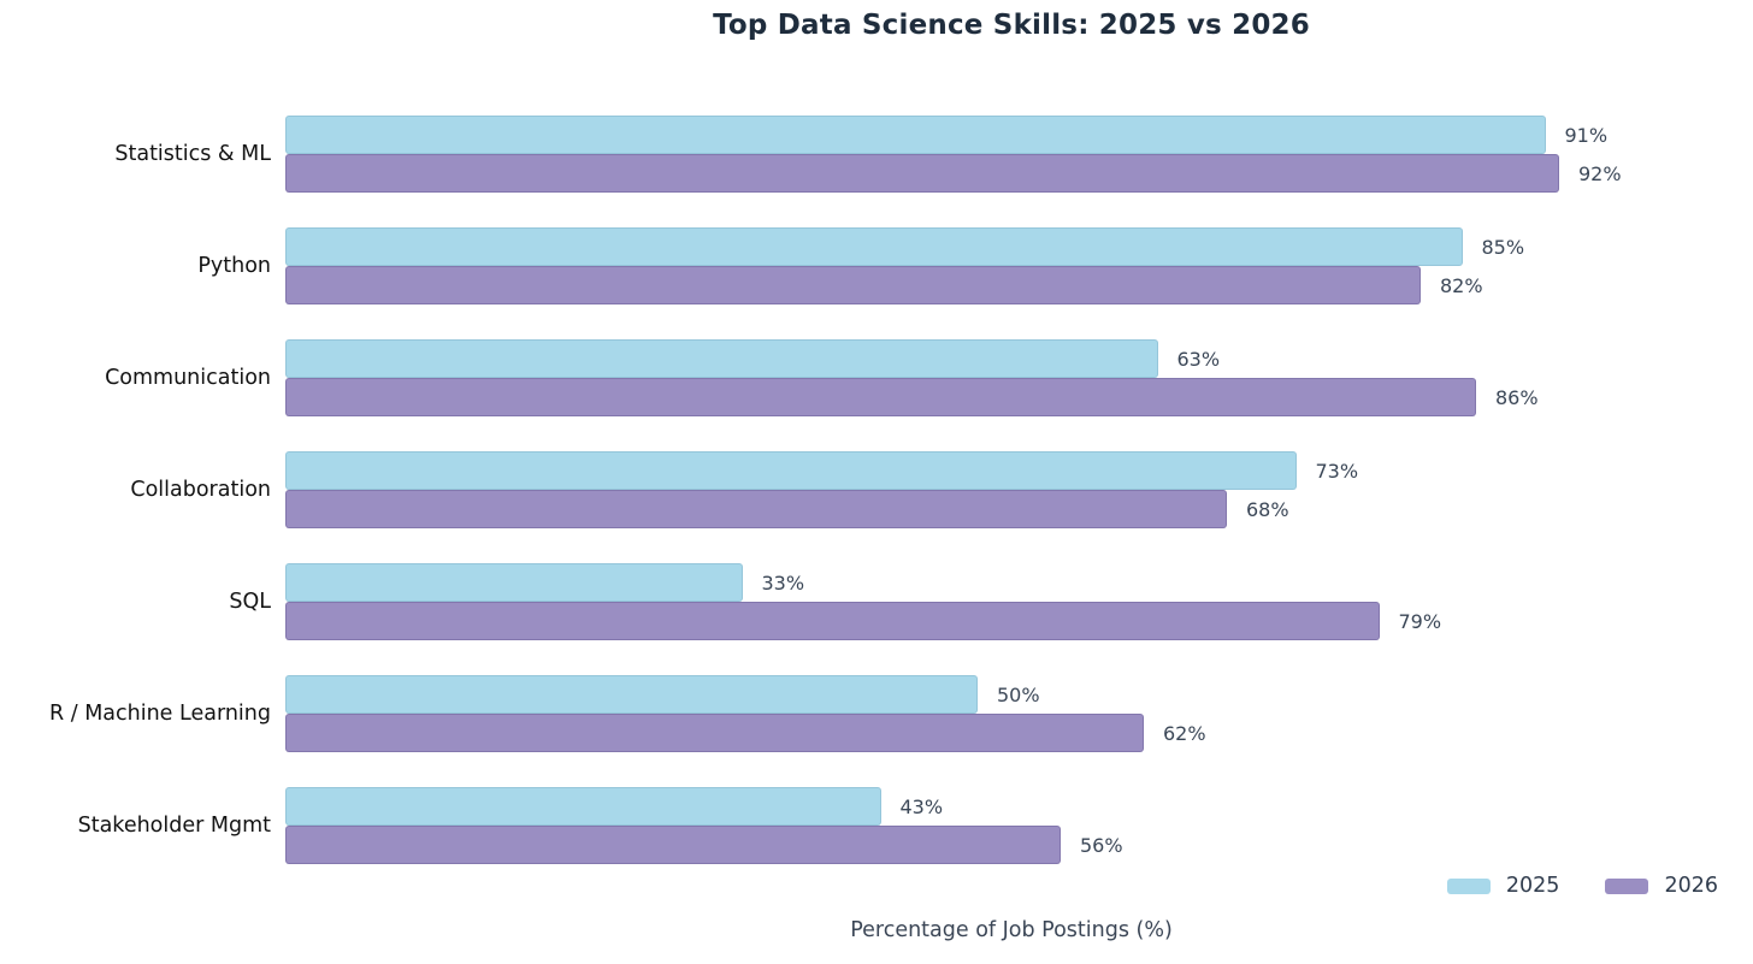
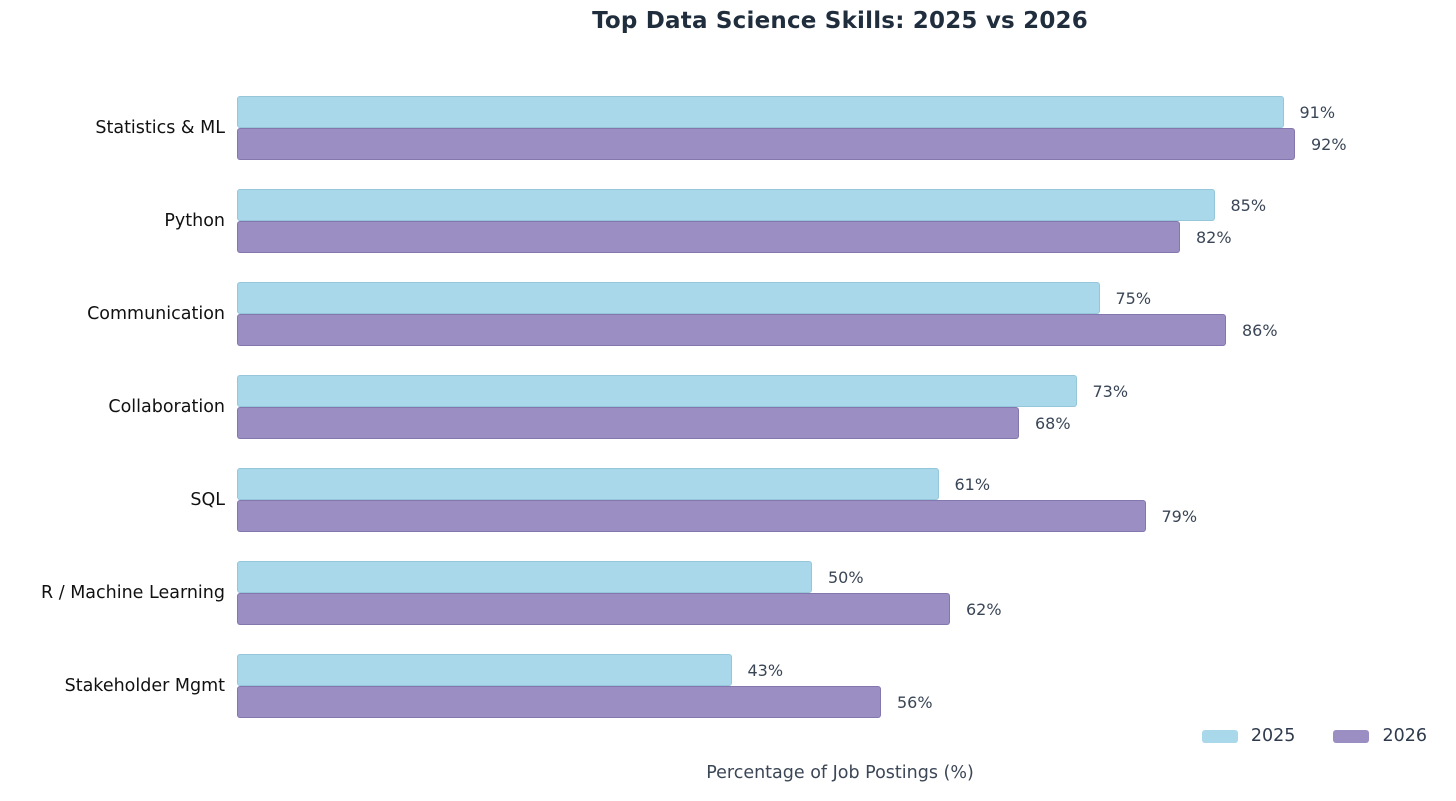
2025/Communication: 63% -> 75%
2025/SQL: 33% -> 61%
